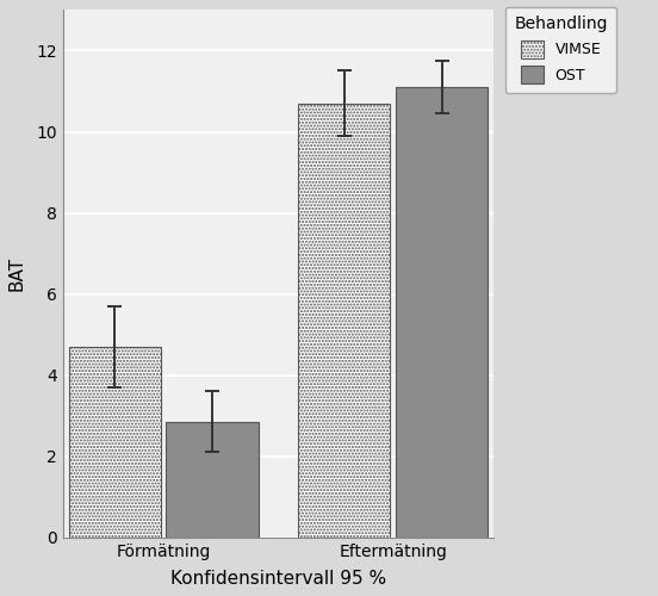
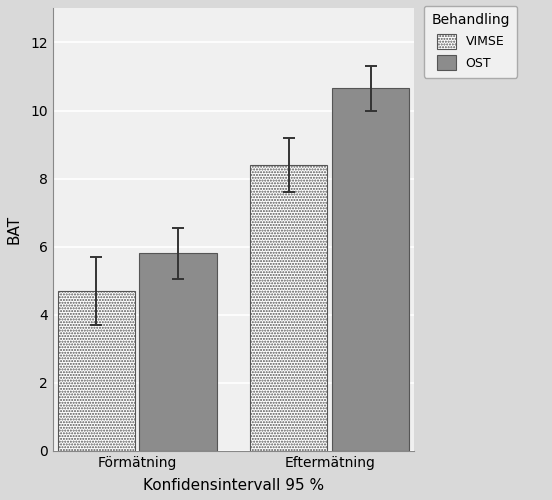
OST/Förmätning: 2.85 -> 5.80
VIMSE/Eftermätning: 10.7 -> 8.4
OST/Eftermätning: 11.10 -> 10.65
